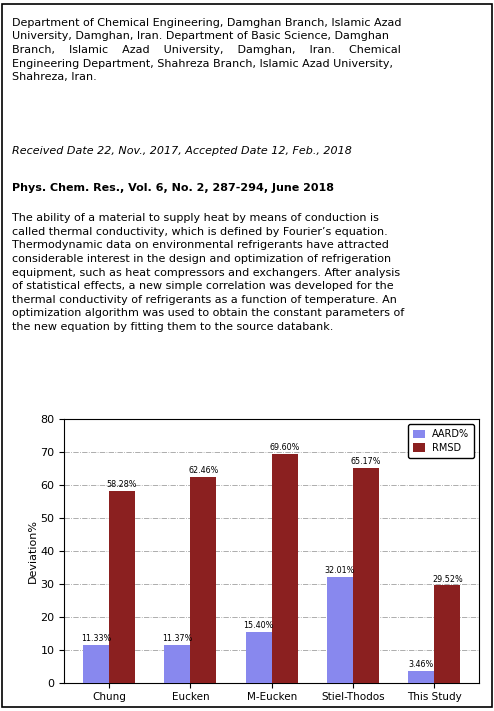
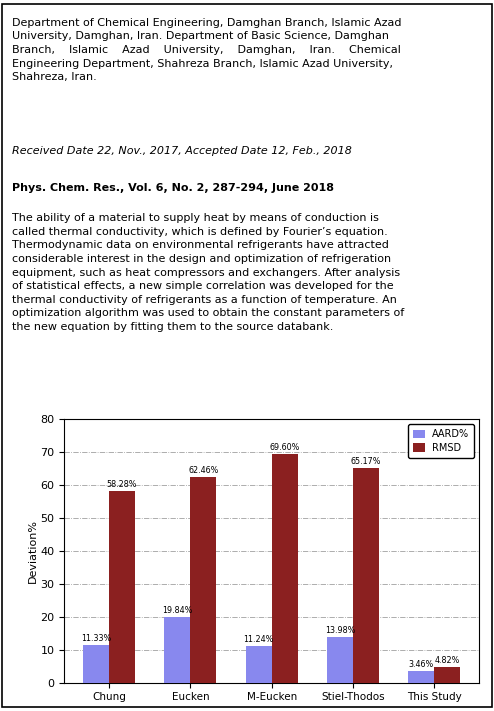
AARD%/Eucken: 11.37% -> 19.84%
AARD%/M-Eucken: 15.40% -> 11.24%
AARD%/Stiel-Thodos: 32.01% -> 13.98%
RMSD/This Study: 29.52% -> 4.82%
